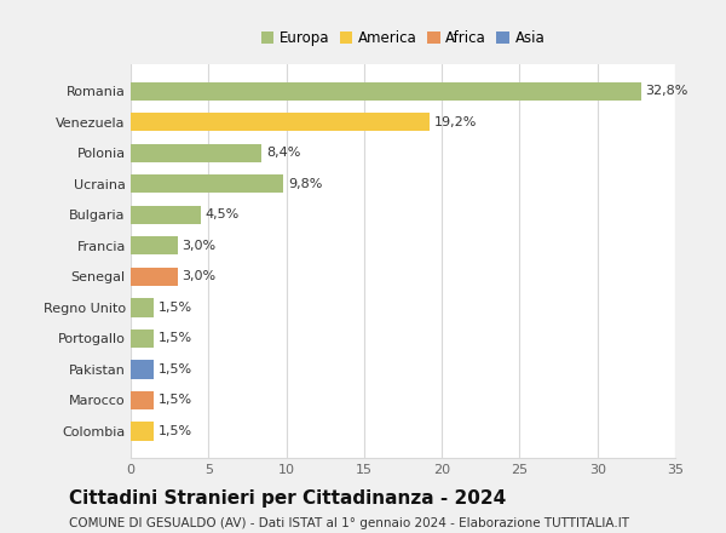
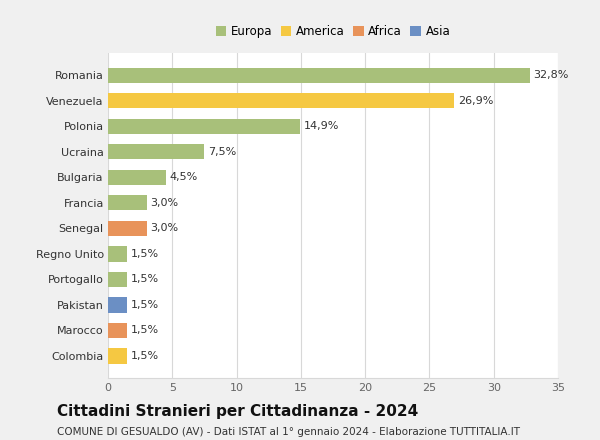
Venezuela: 19,2% -> 26,9%
Polonia: 8,4% -> 14,9%
Ucraina: 9,8% -> 7,5%
